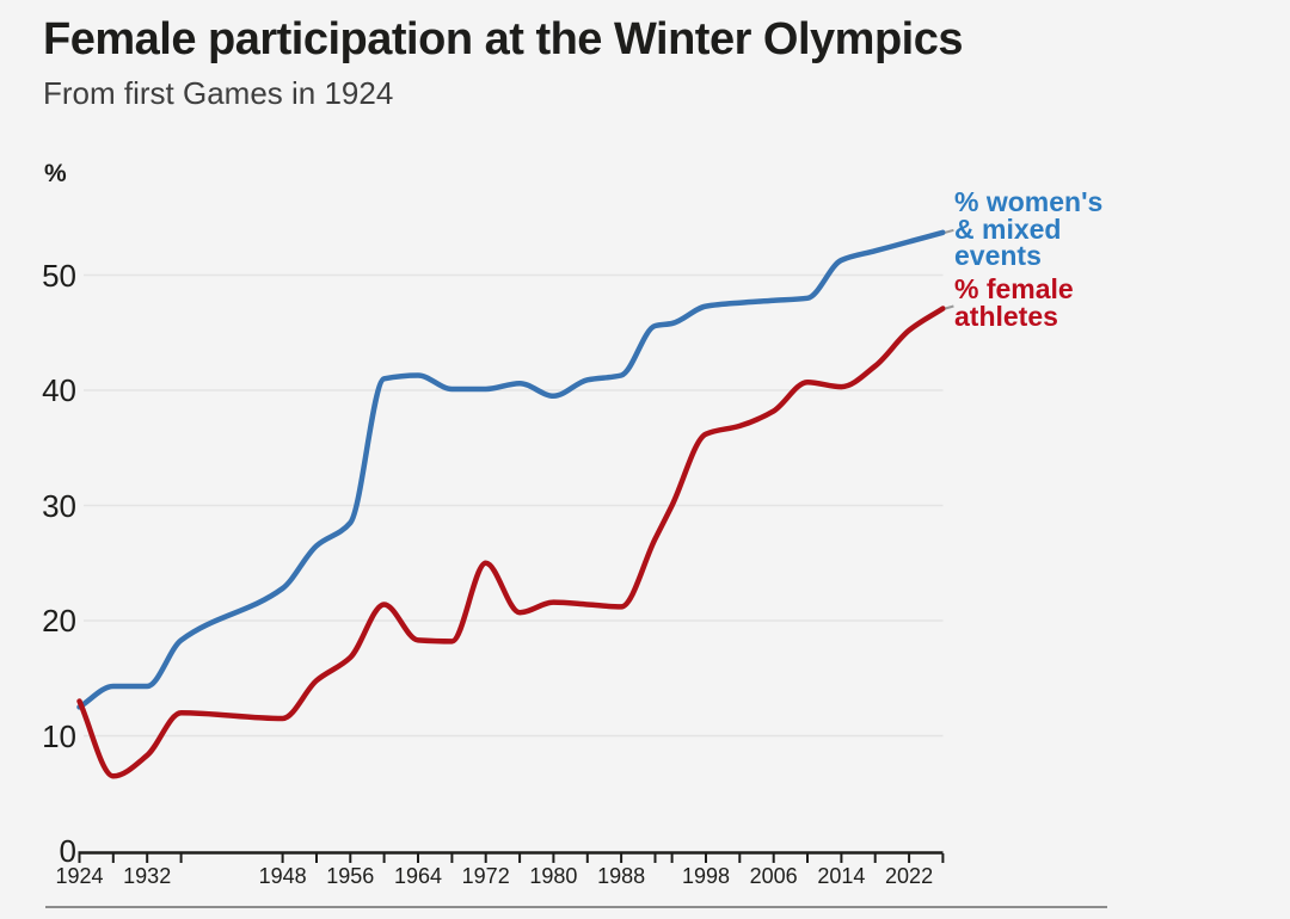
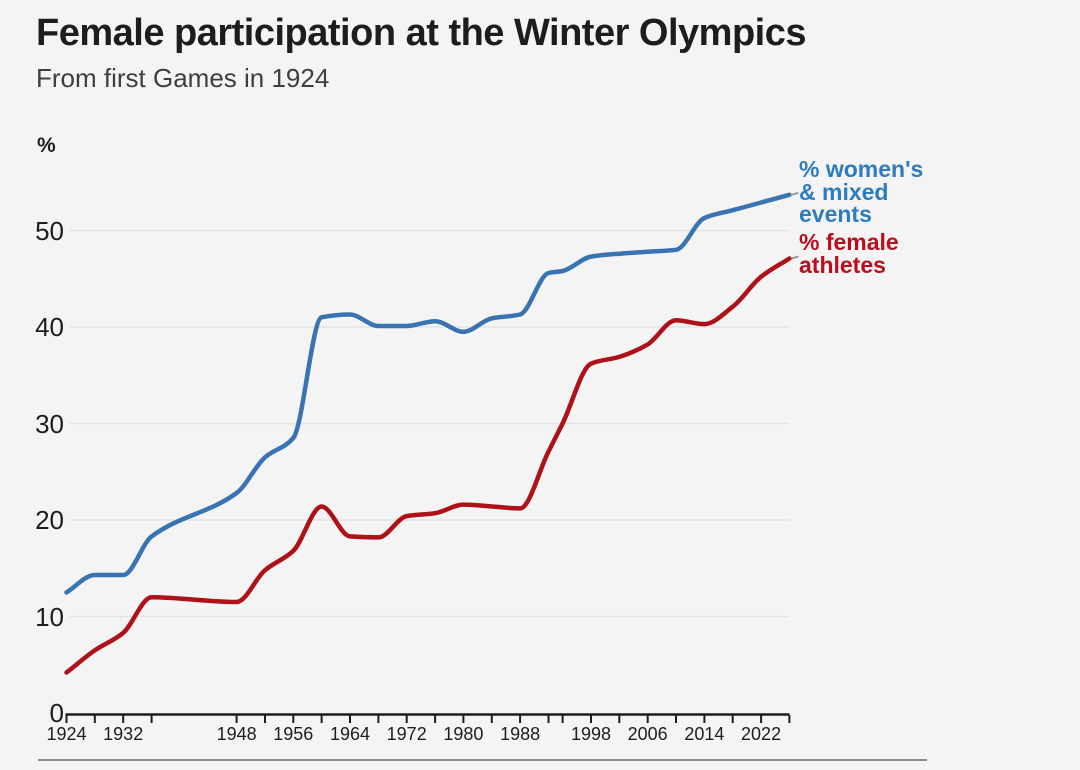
% female athletes/1924: 13 -> 4
% female athletes/1972: 25 -> 20
